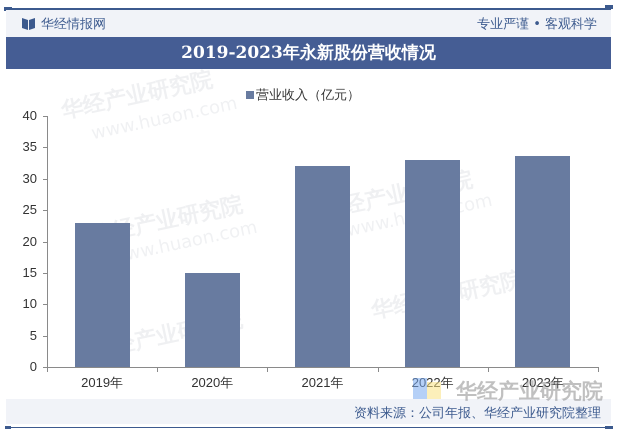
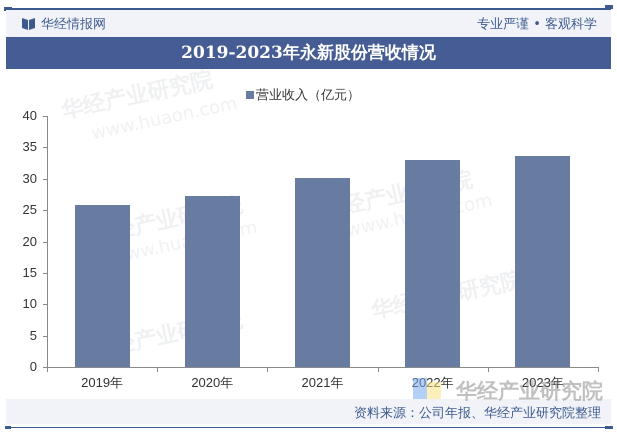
2019年: 23 -> 26
2020年: 15 -> 27
2021年: 32 -> 30
